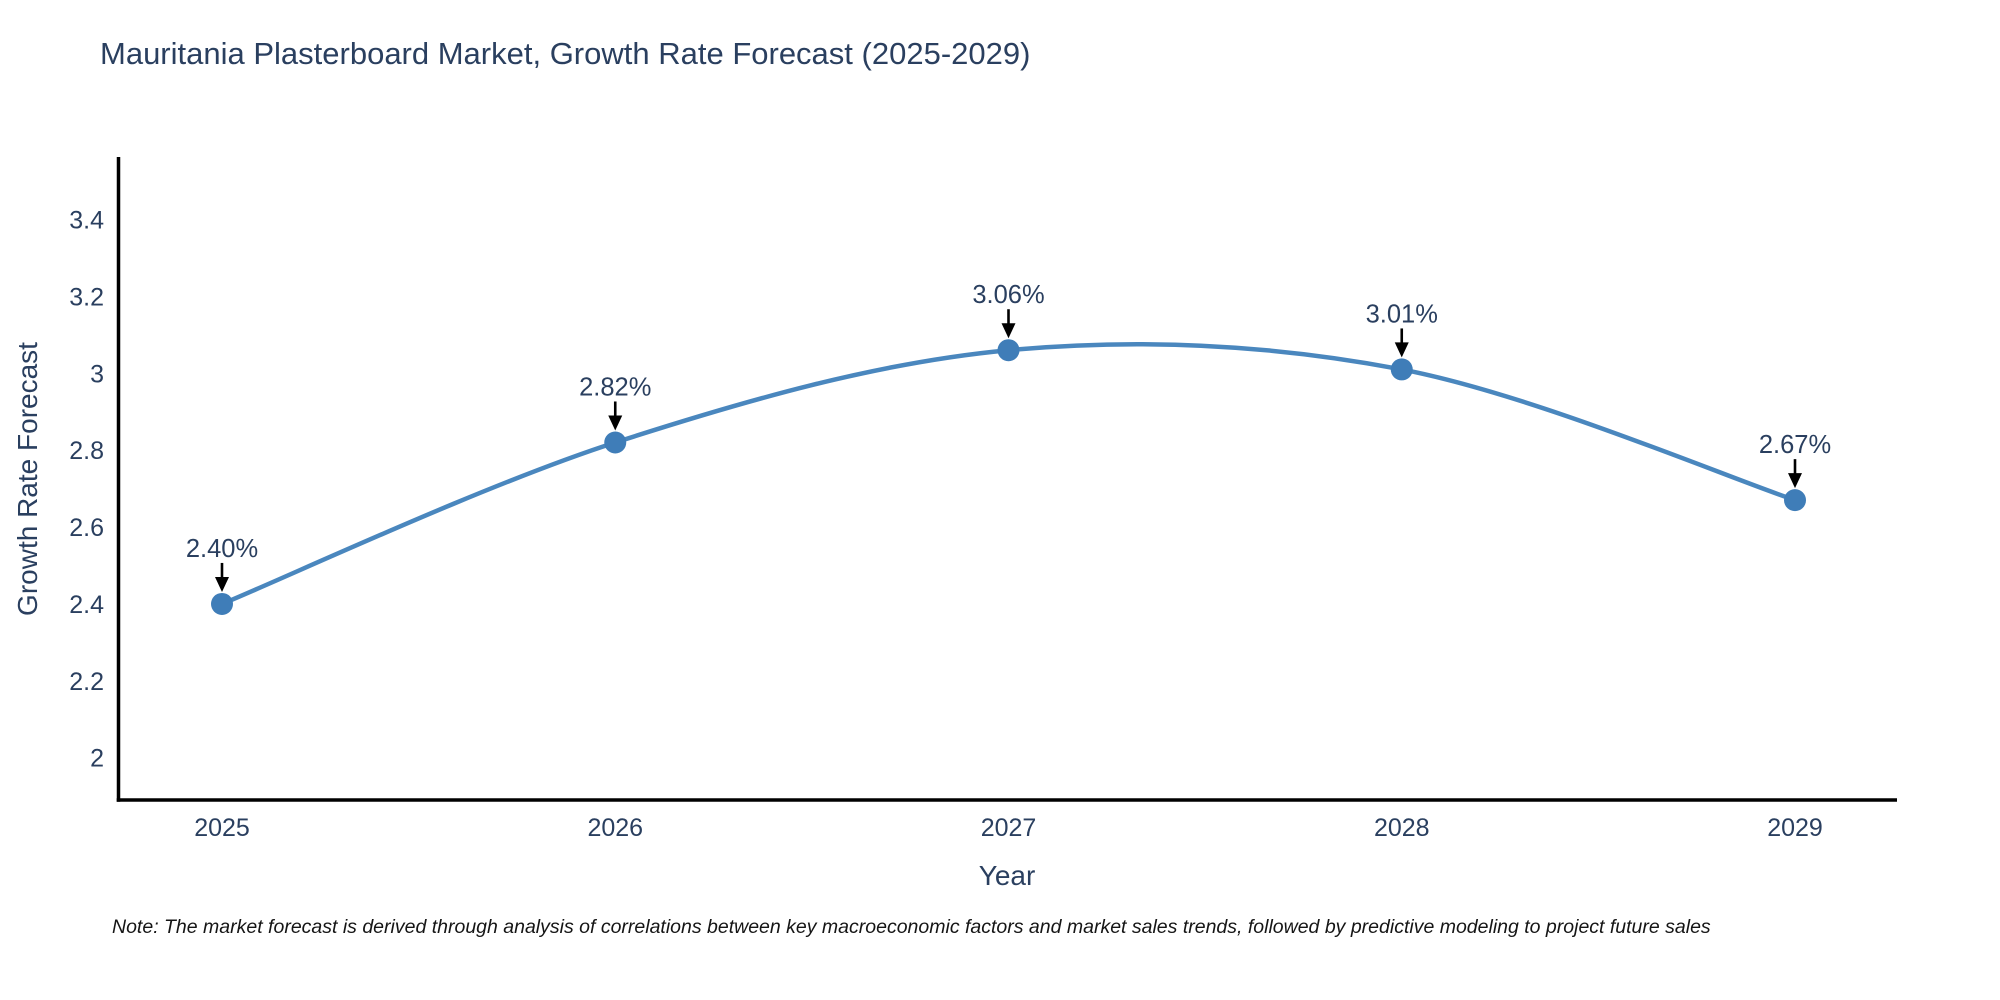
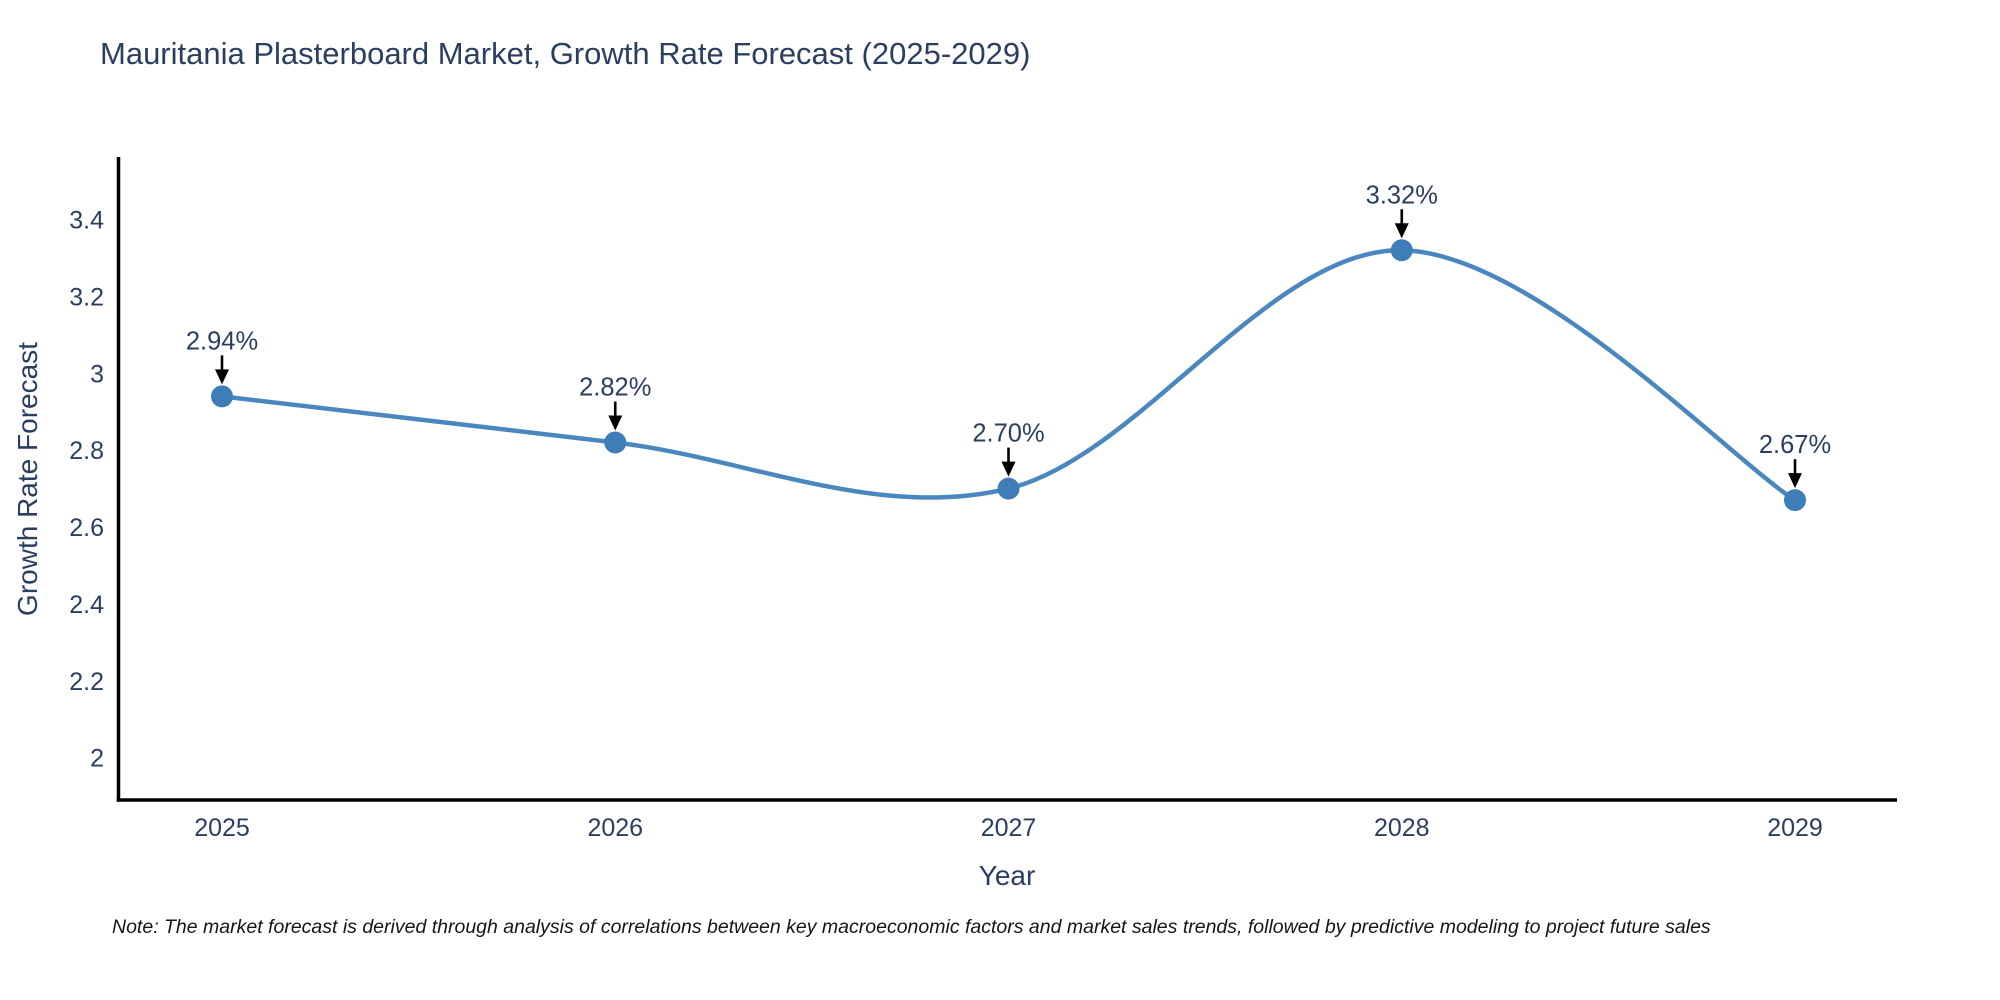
2025: 2.40% -> 2.94%
2027: 3.06% -> 2.70%
2028: 3.01% -> 3.32%
